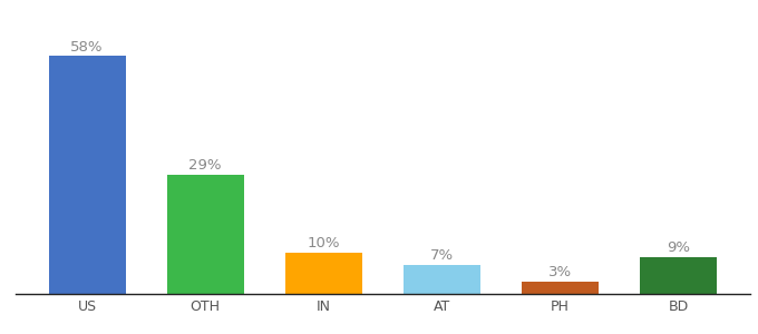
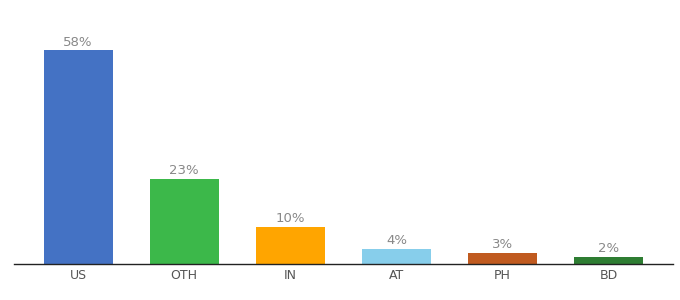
OTH: 29% -> 23%
AT: 7% -> 4%
BD: 9% -> 2%
